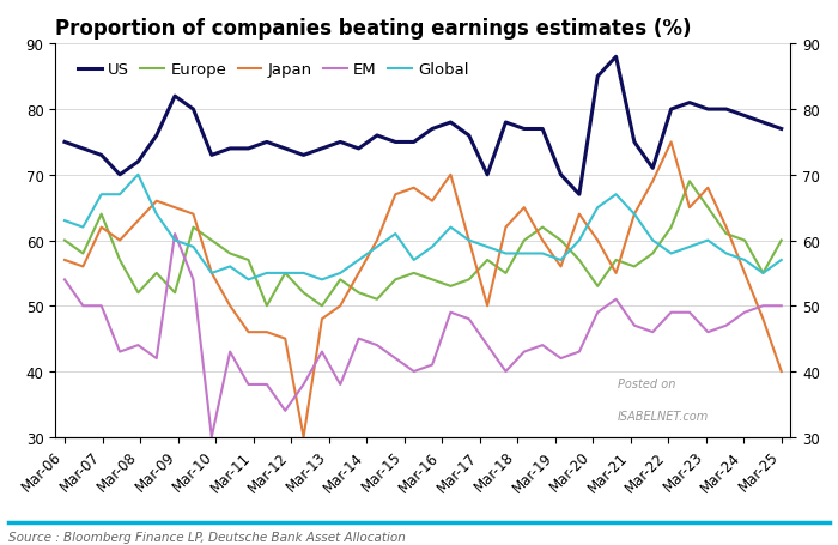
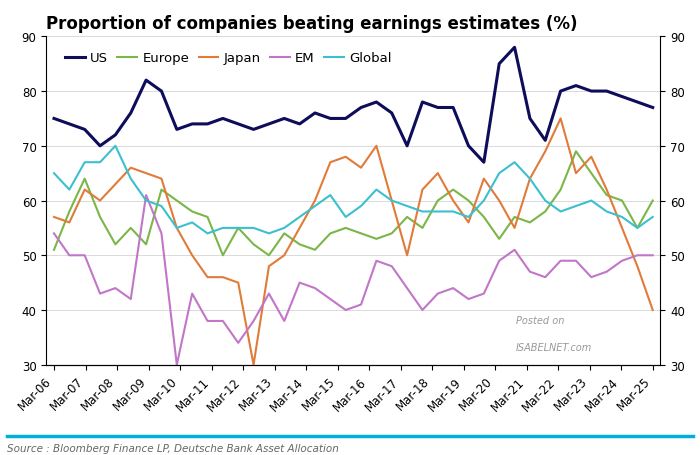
Europe/Mar-06: 60 -> 51
Global/Mar-06: 63 -> 65
